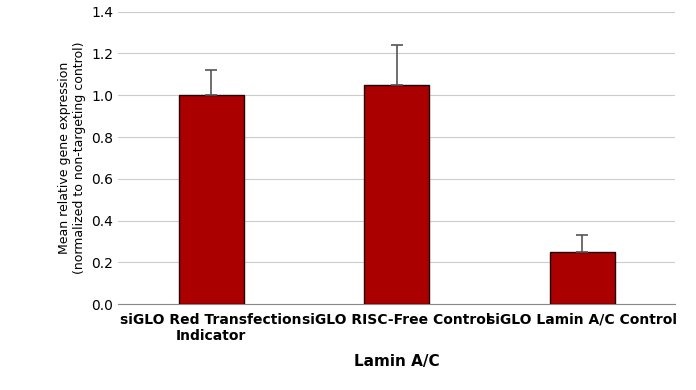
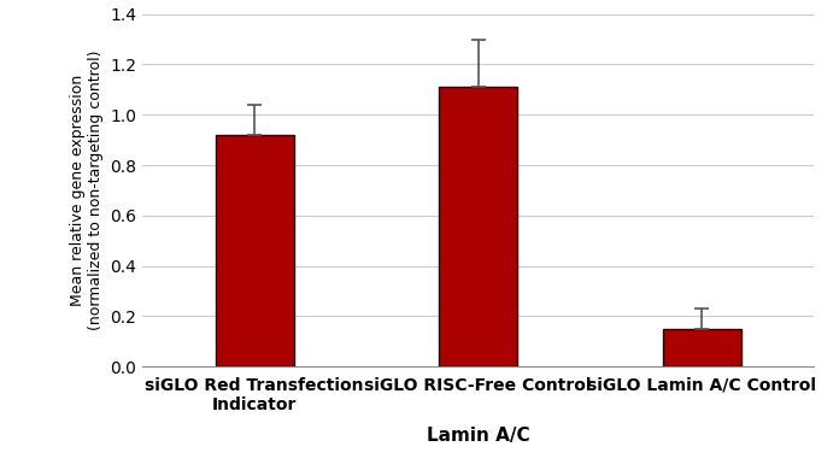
siGLO Red Transfection Indicator: 1.00 -> 0.92
siGLO RISC-Free Control: 1.05 -> 1.11
siGLO Lamin A/C Control: 0.25 -> 0.15
